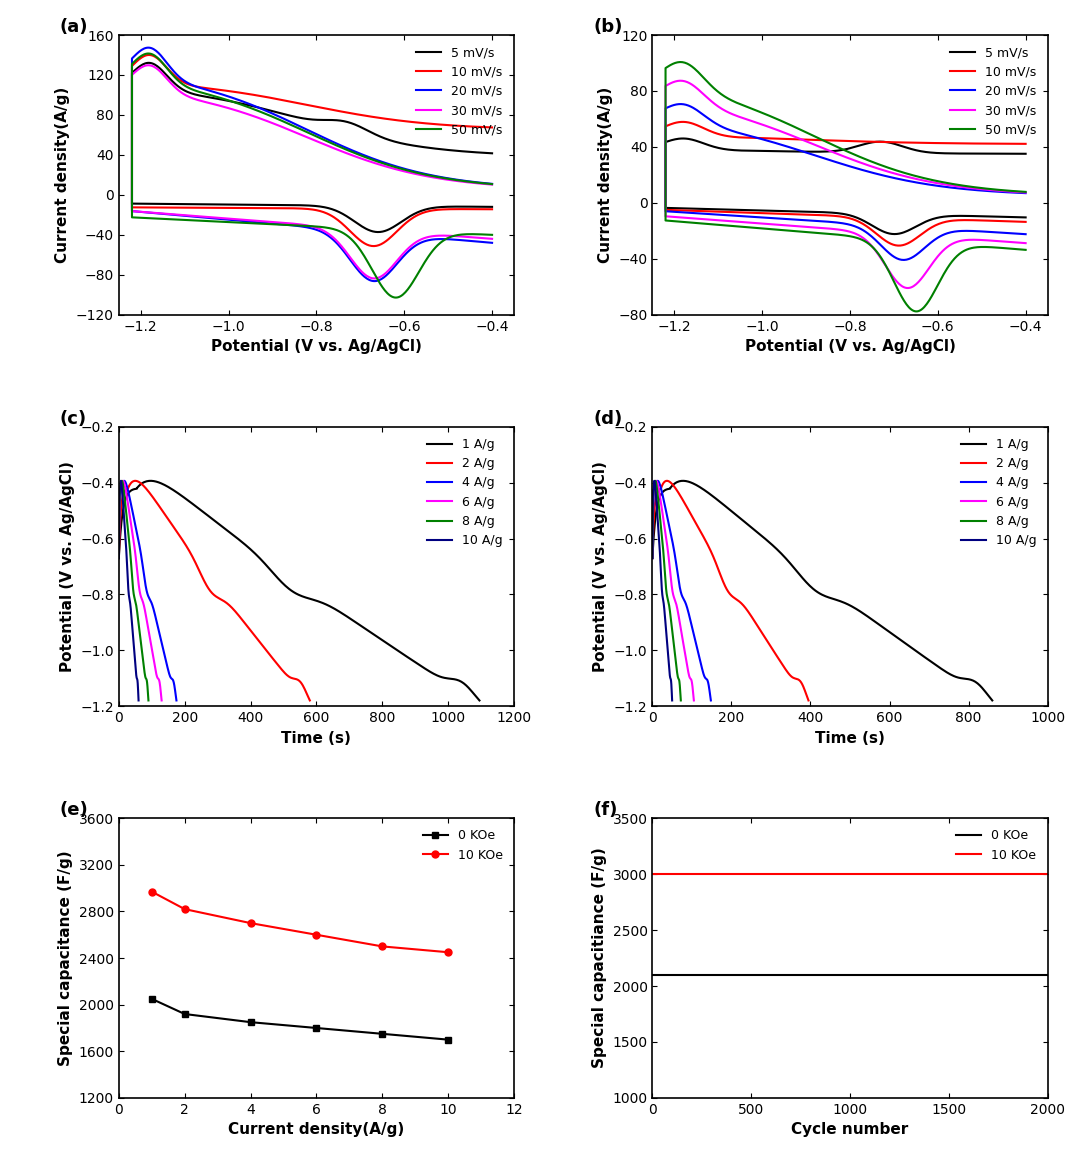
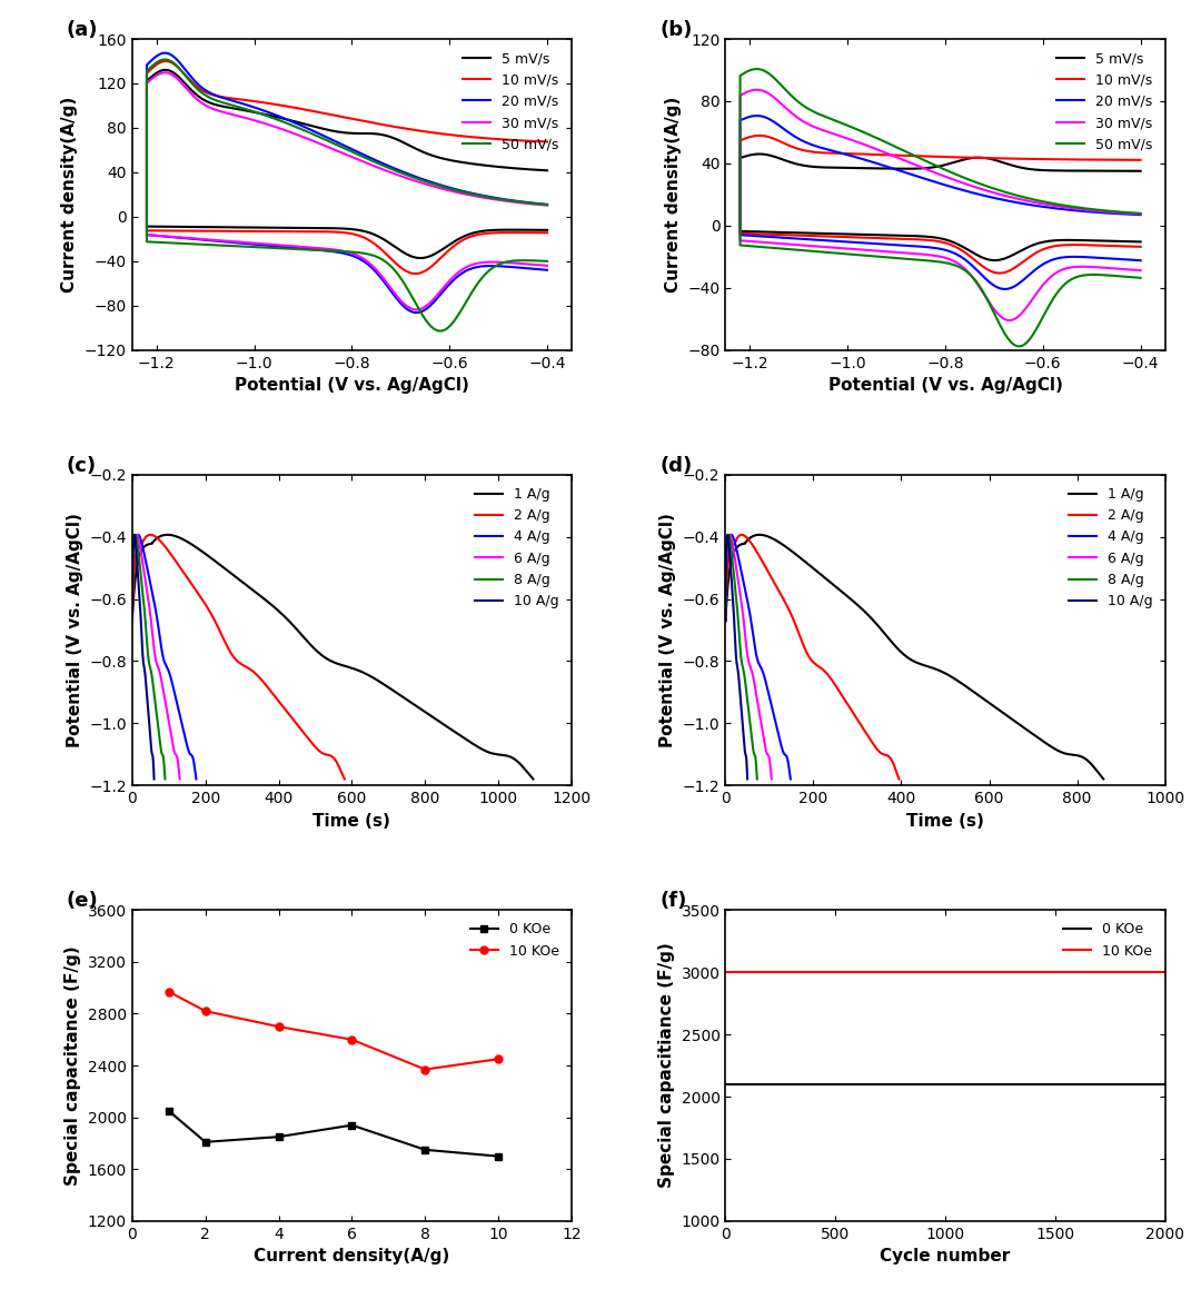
0 KOe/2: 1920 -> 1810
0 KOe/6: 1800 -> 1940
10 KOe/8: 2500 -> 2370
